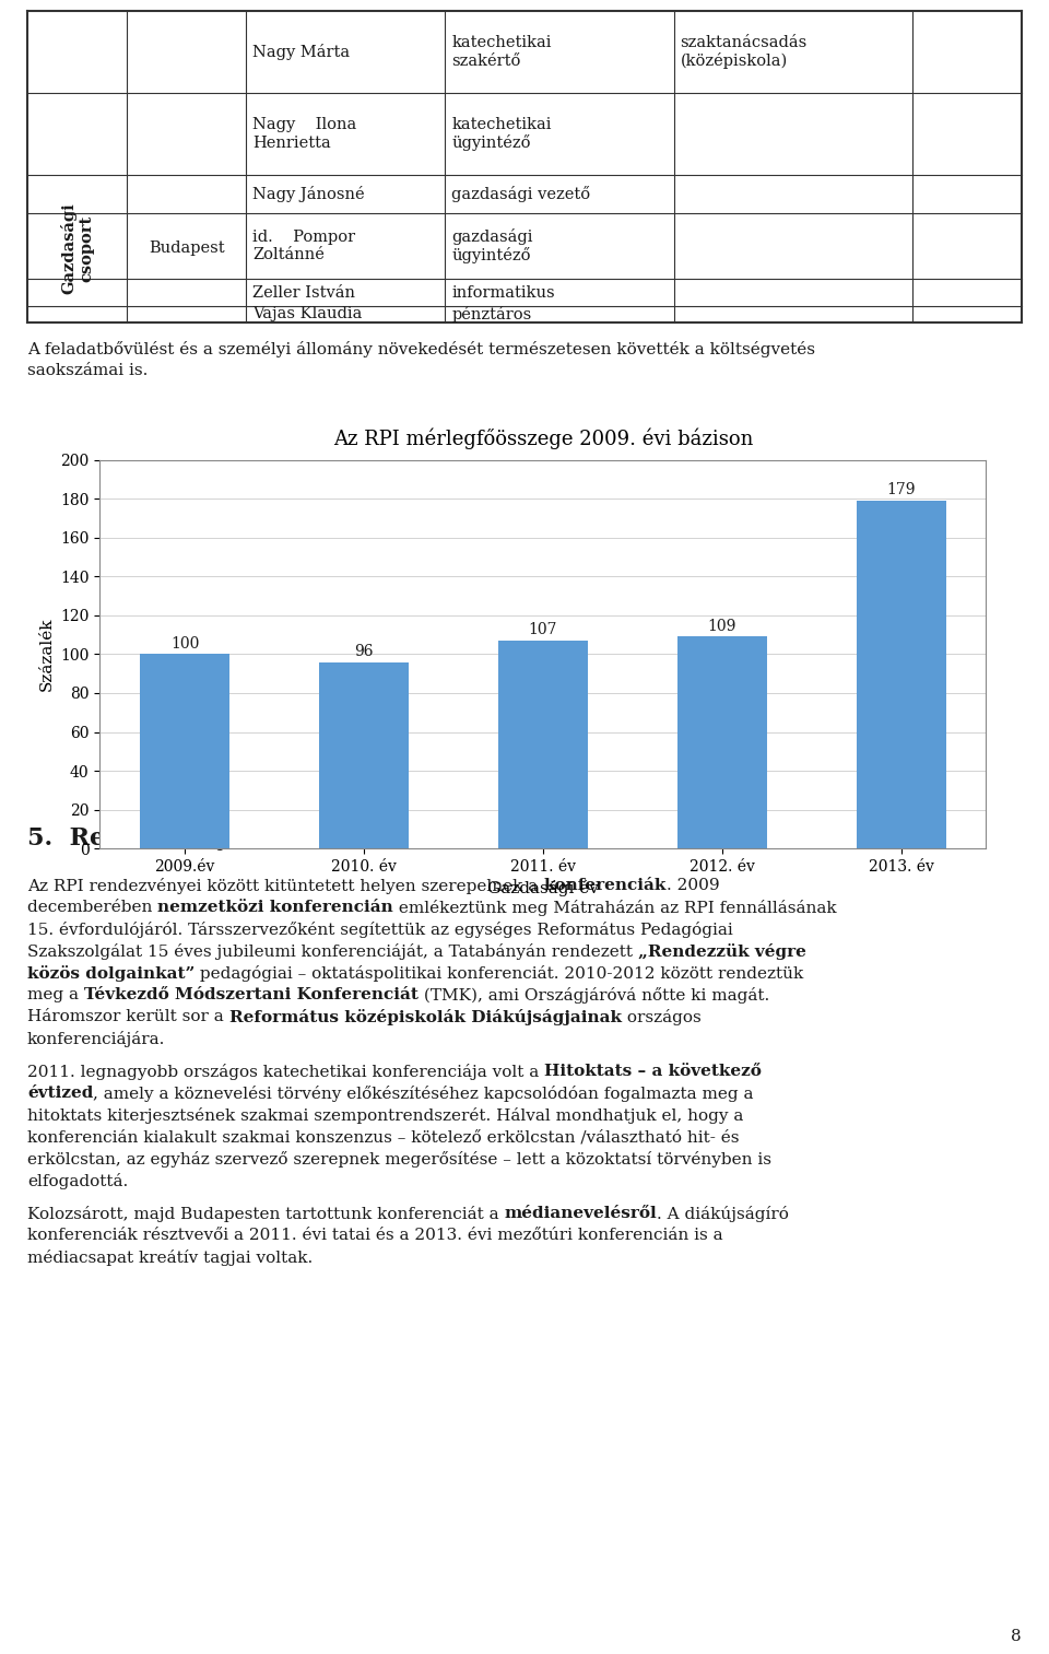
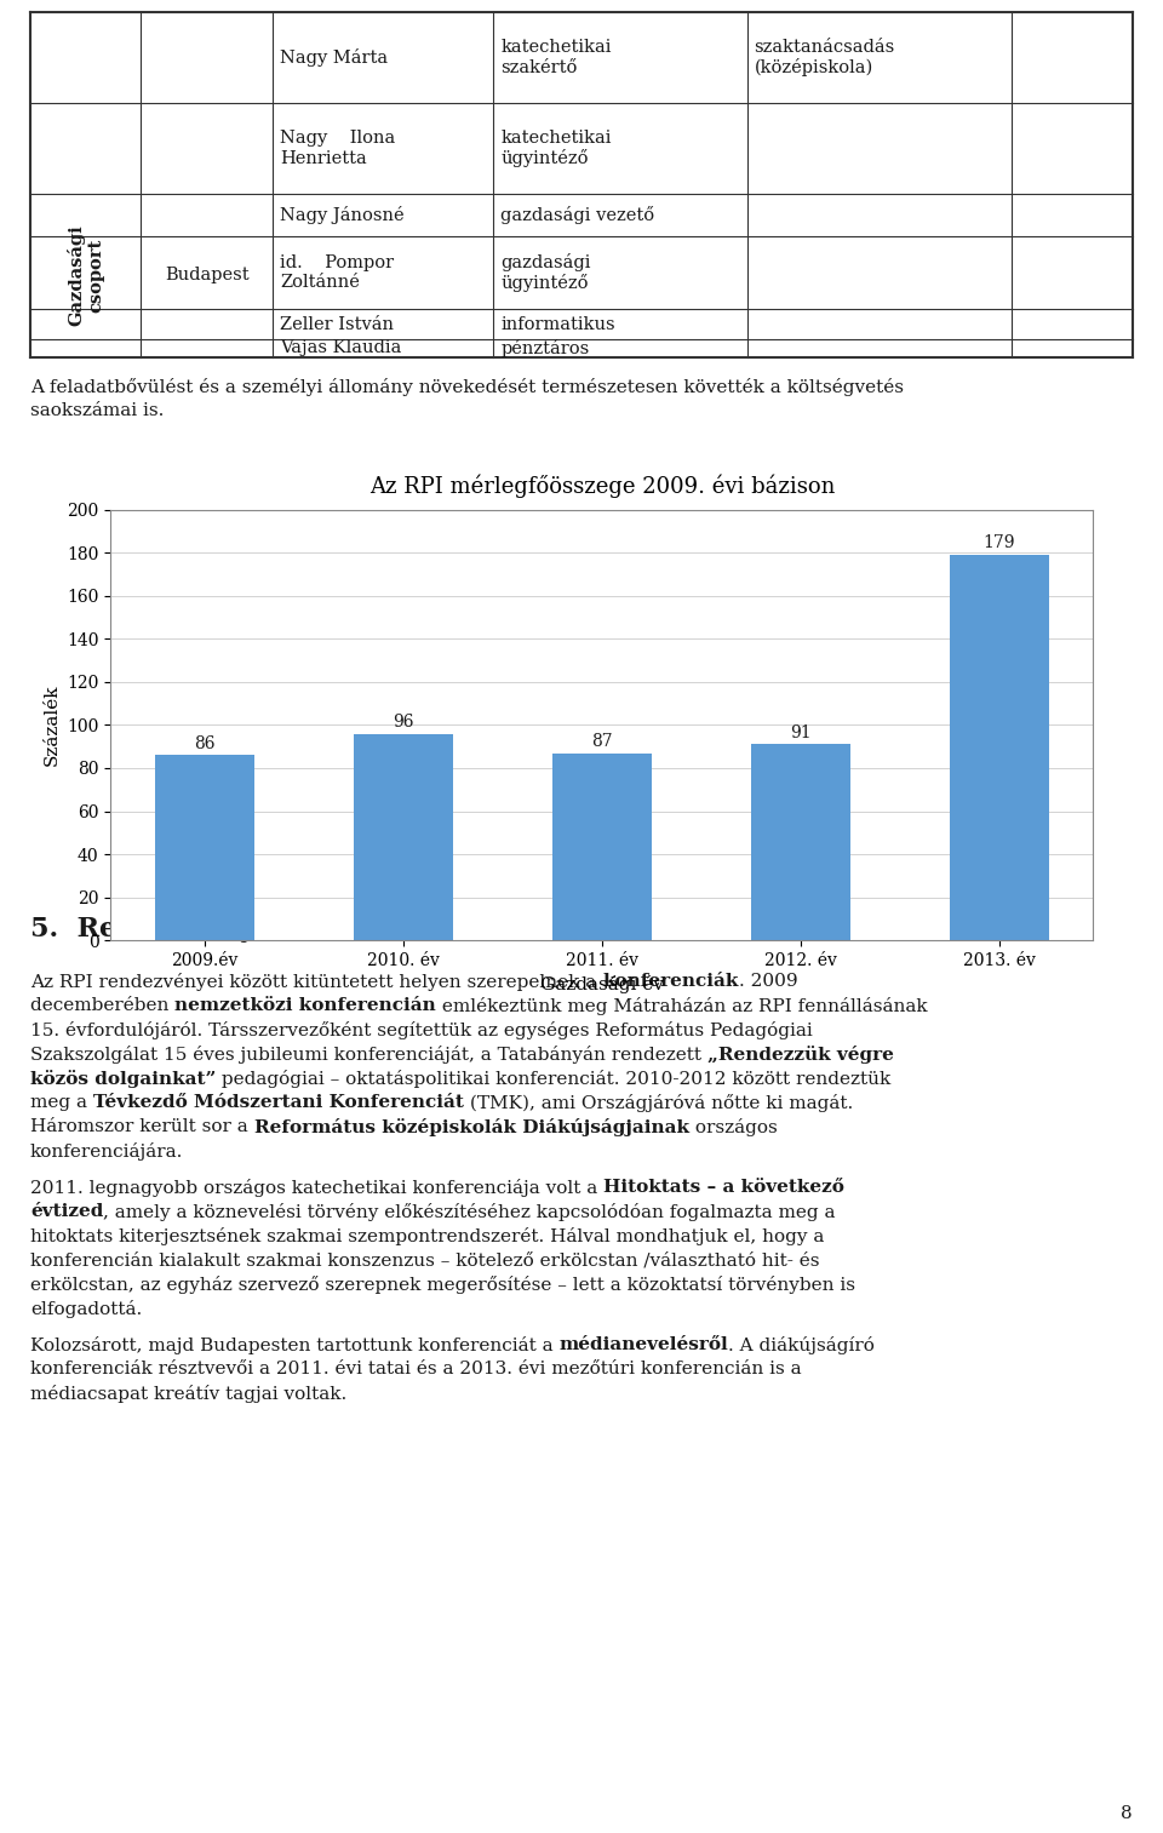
2009.év: 100 -> 86
2011. év: 107 -> 87
2012. év: 109 -> 91
